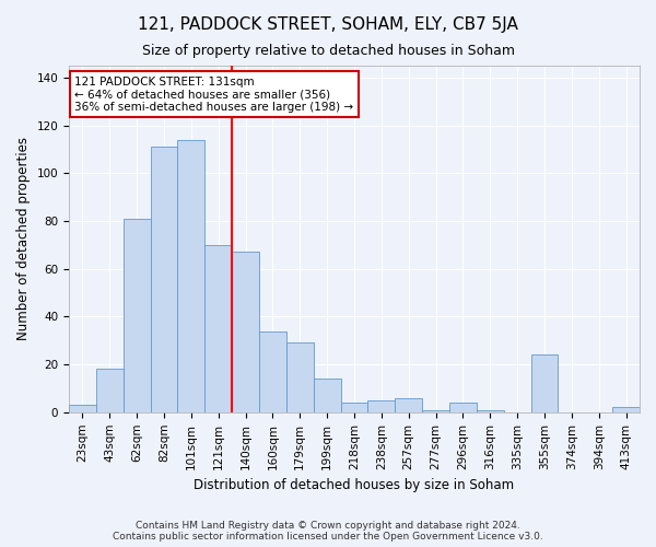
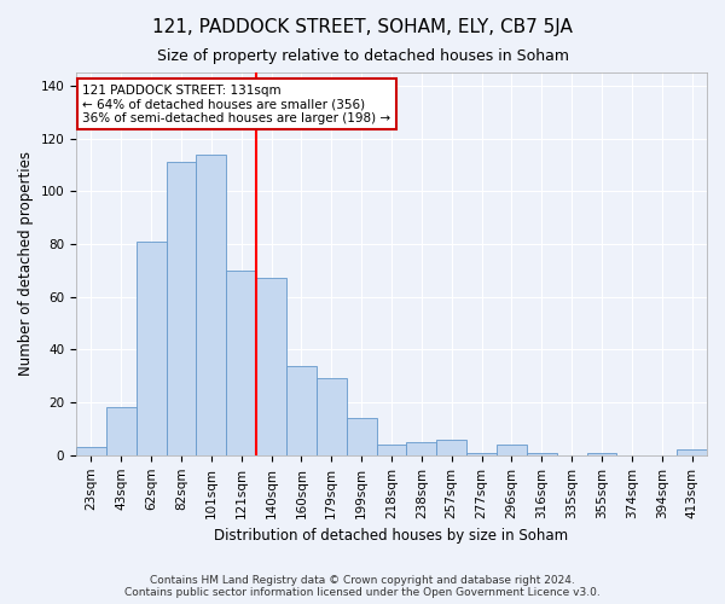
355sqm: 24 -> 1
